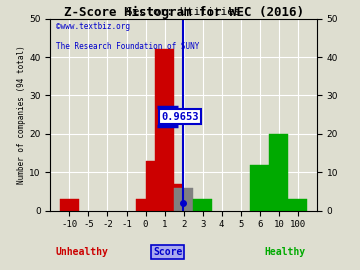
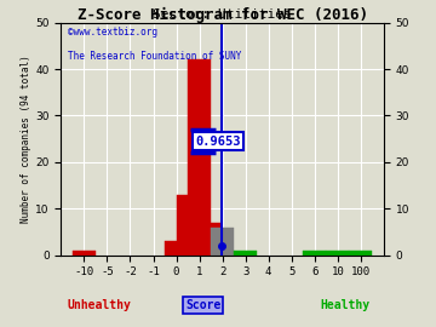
-10: 3 -> 1
3: 3 -> 1
6: 12 -> 1
10: 20 -> 1
100: 3 -> 1
